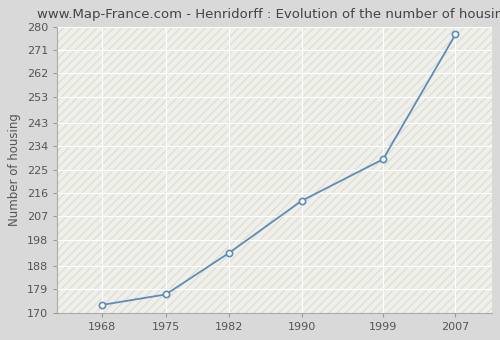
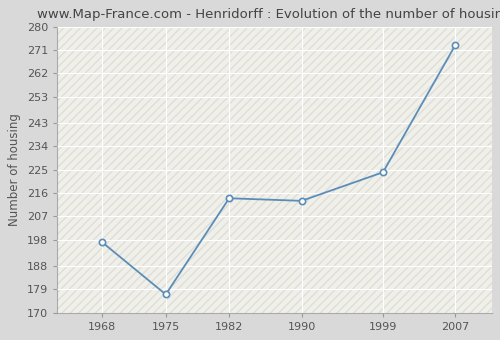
1968: 173 -> 197
1982: 193 -> 214
1999: 229 -> 224
2007: 277 -> 273
